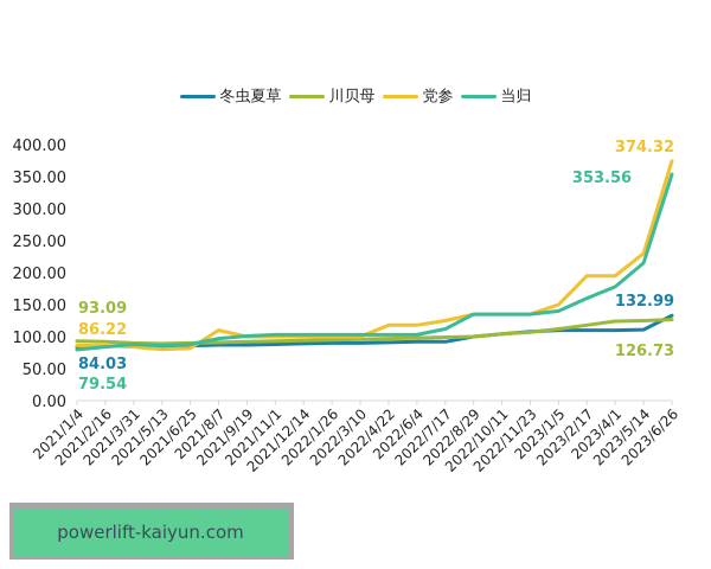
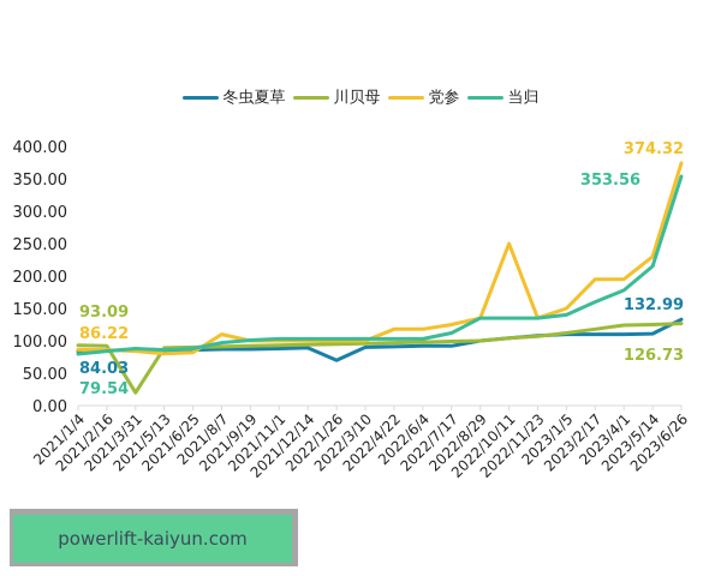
川贝母/2021/3/31: 90 -> 20
冬虫夏草/2022/1/26: 90 -> 70
党参/2022/10/11: 140 -> 250
